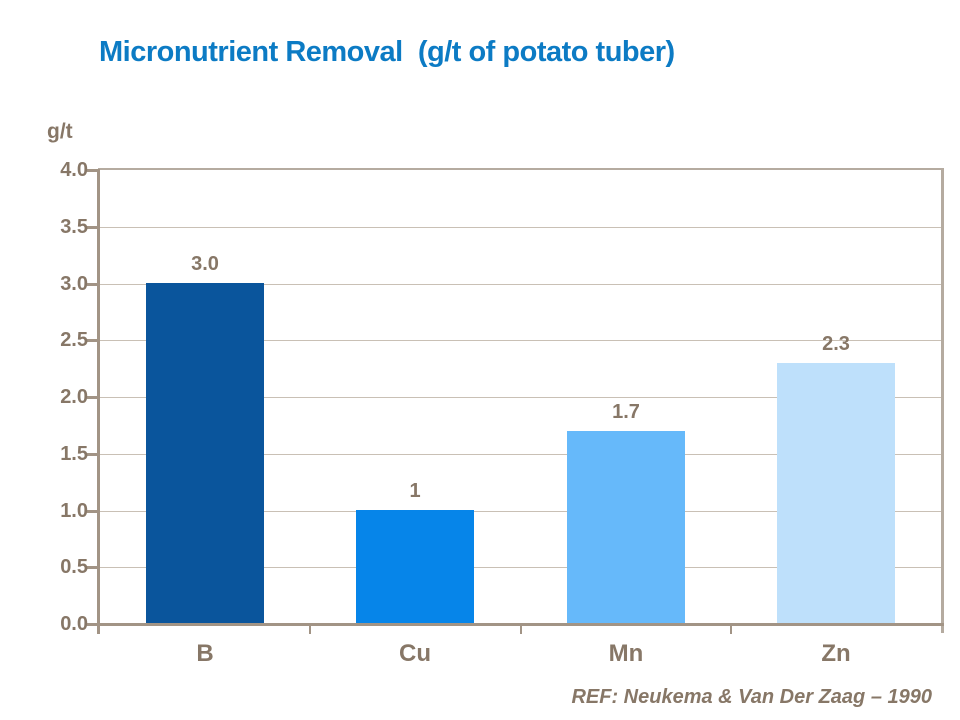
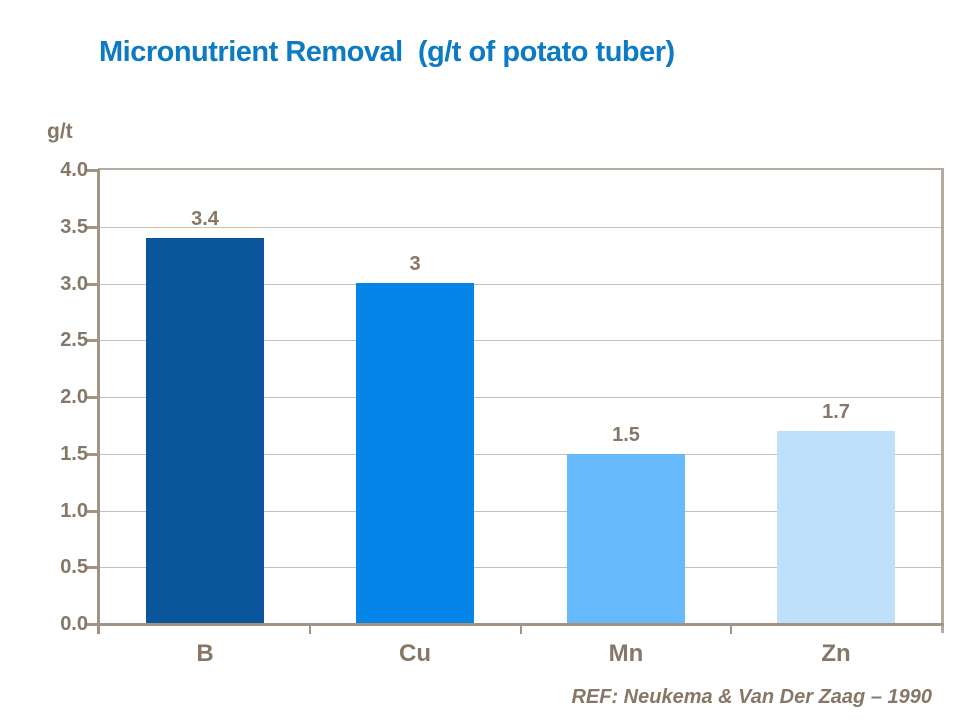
B: 3.0 -> 3.4
Cu: 1 -> 3
Mn: 1.7 -> 1.5
Zn: 2.3 -> 1.7
